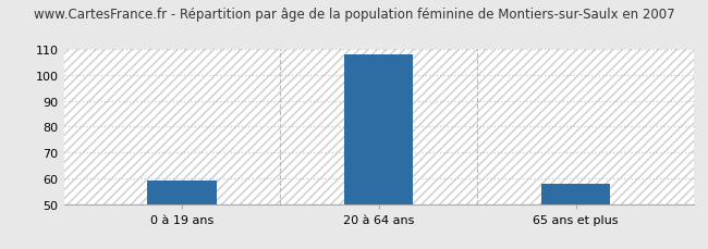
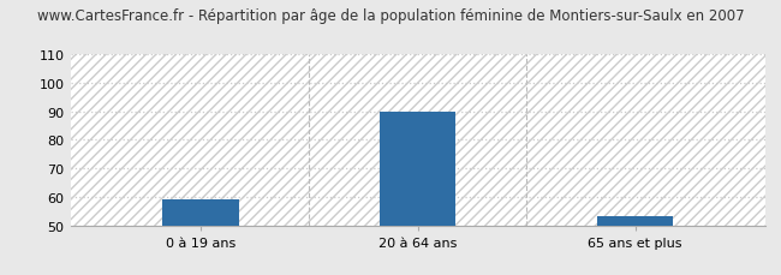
20 à 64 ans: 108 -> 90
65 ans et plus: 58 -> 53
